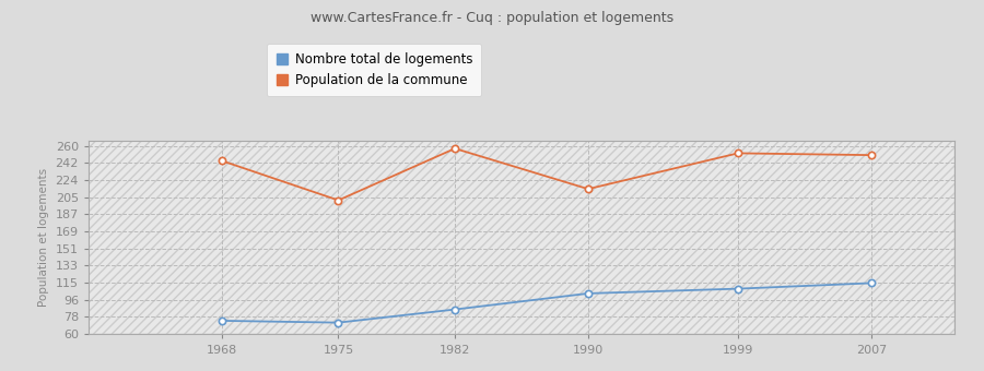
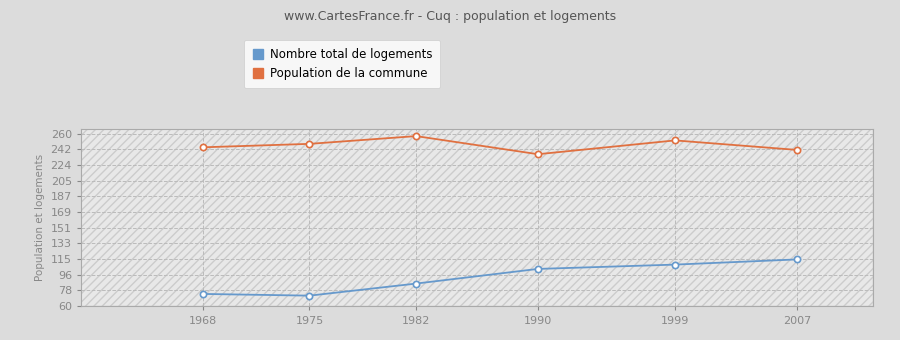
Population de la commune/1975: 202 -> 248
Population de la commune/1990: 214 -> 236
Population de la commune/2007: 250 -> 241
